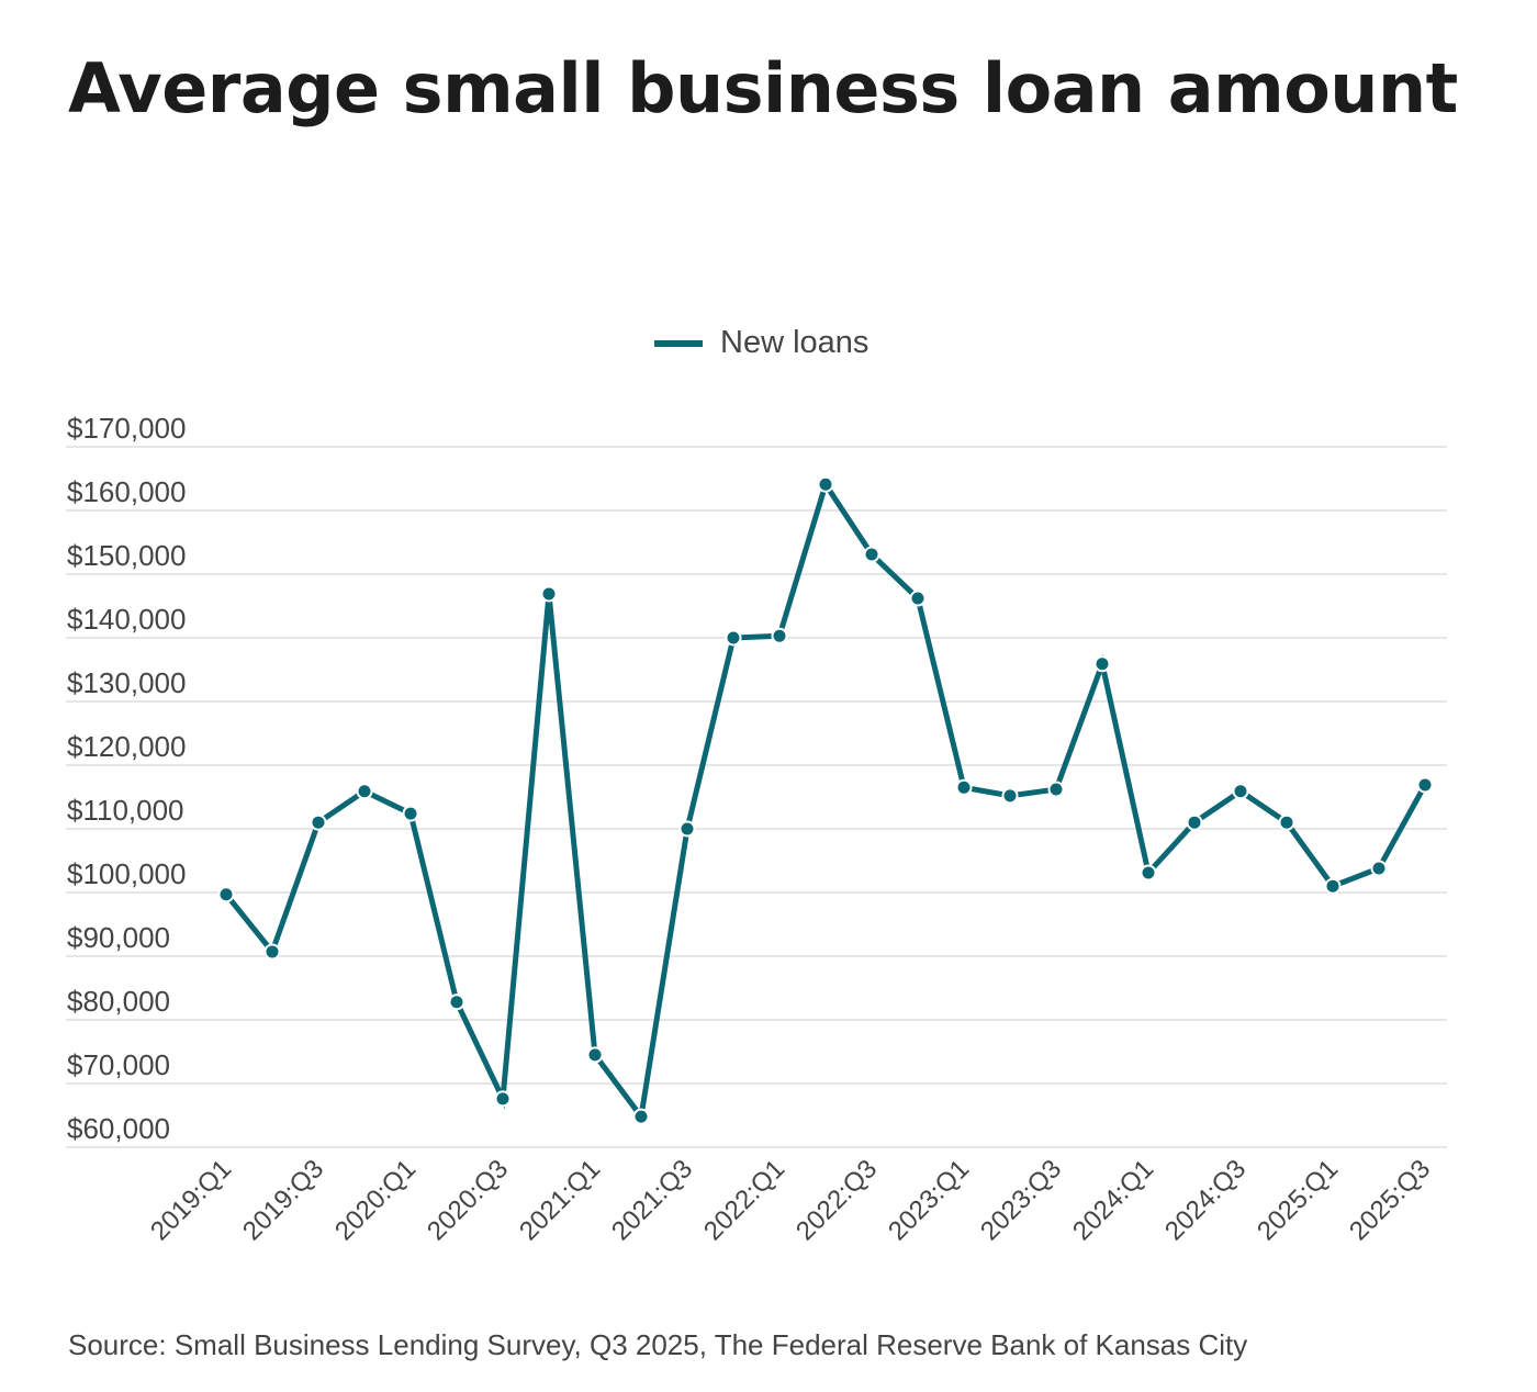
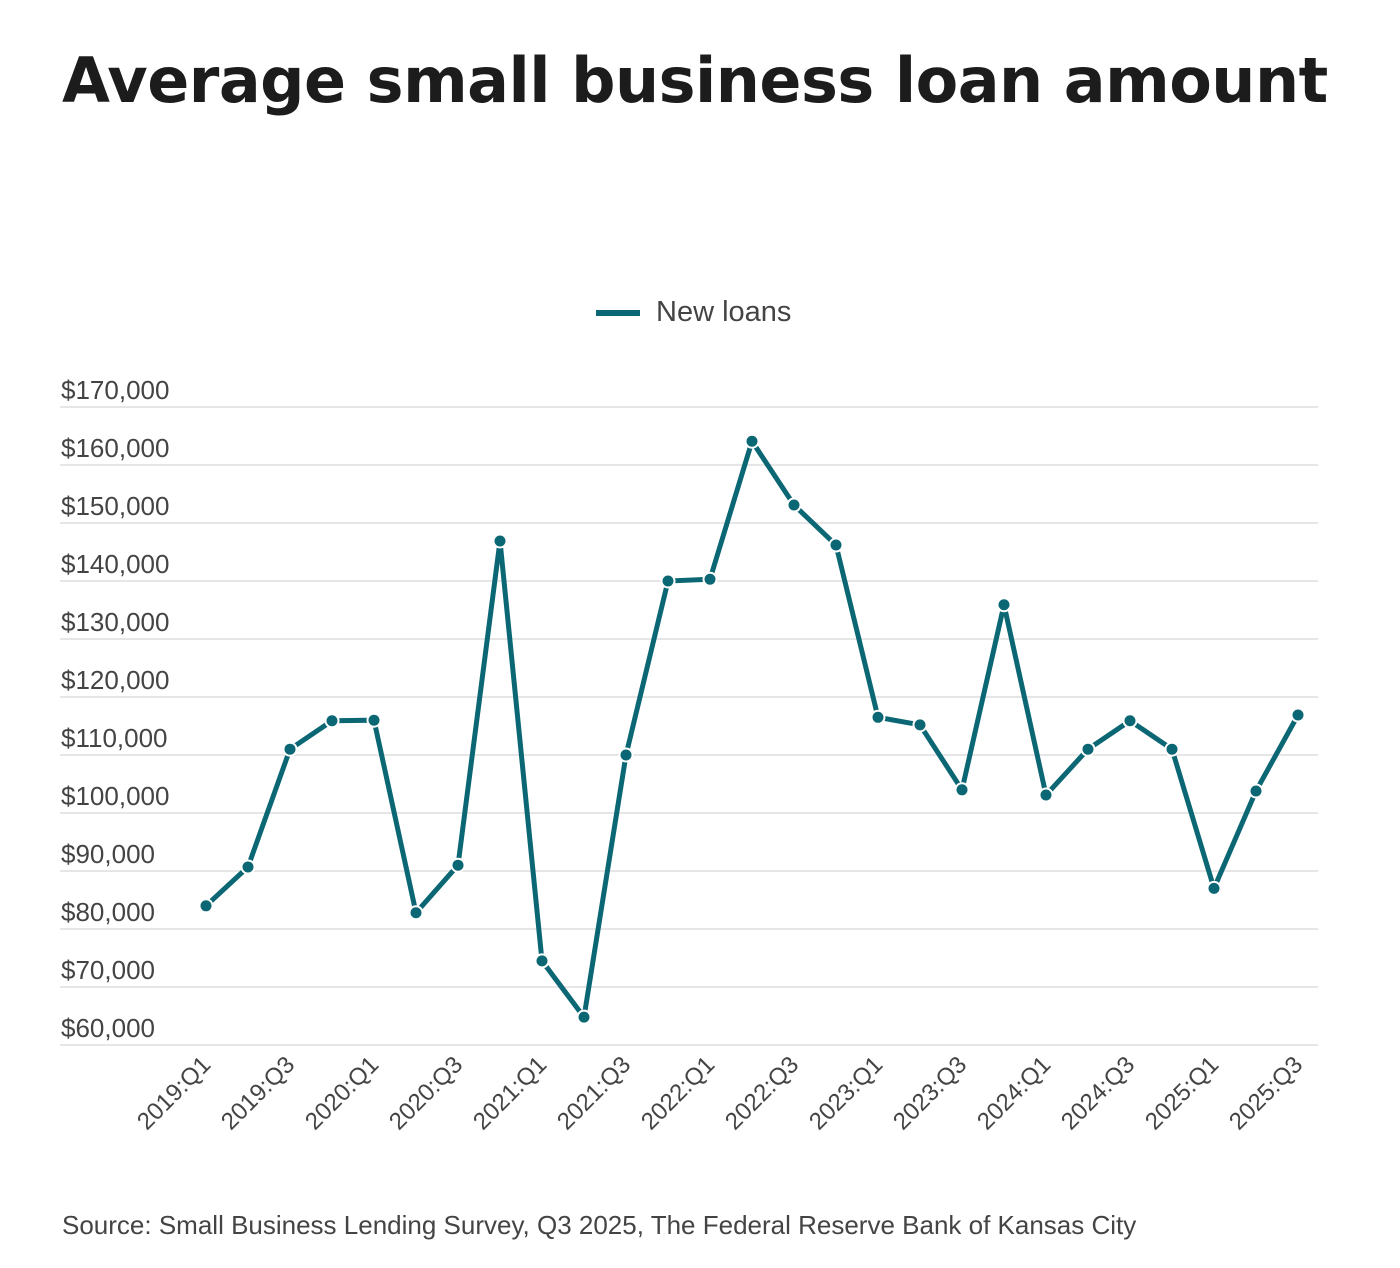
2019:Q1: $100000 -> $84000
2020:Q1: $112000 -> $116000
2020:Q3: $68000 -> $91000
2023:Q3: $116000 -> $104000
2025:Q1: $101000 -> $87000
